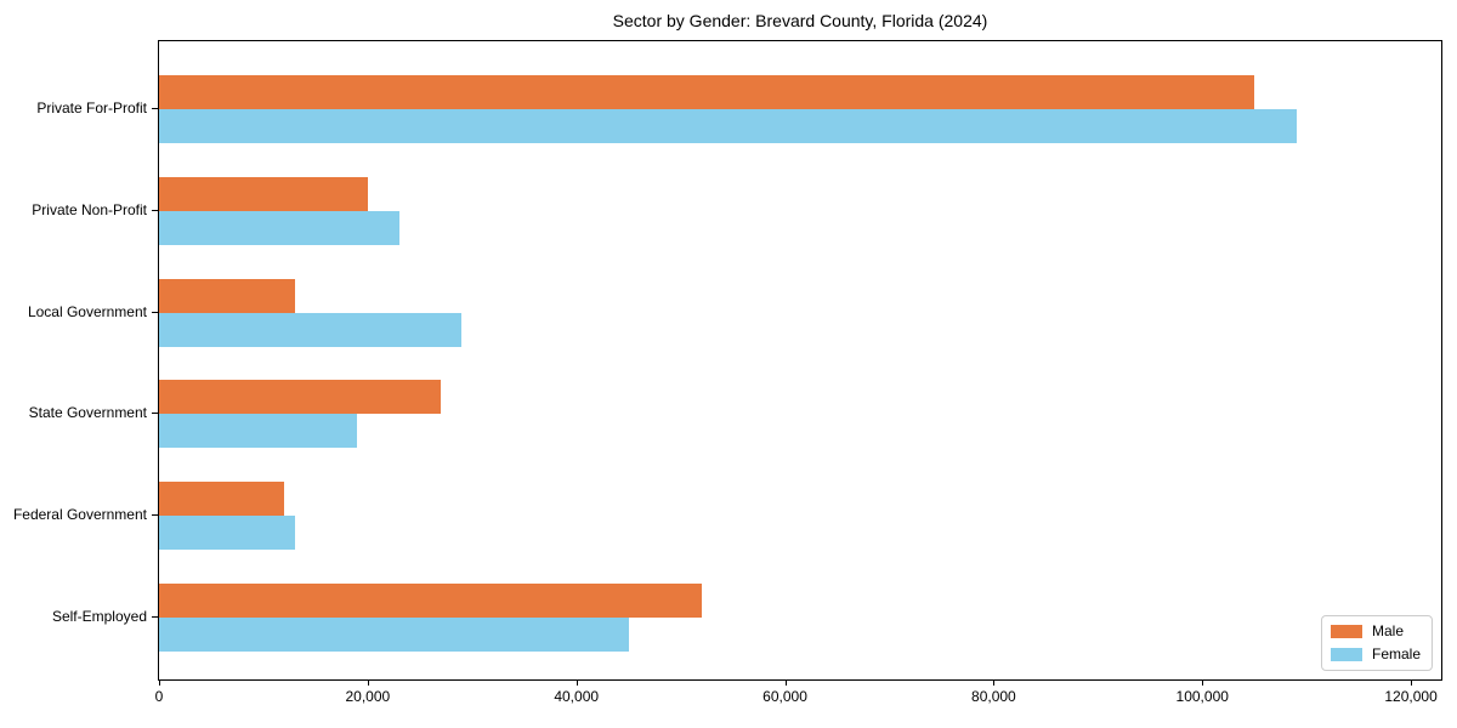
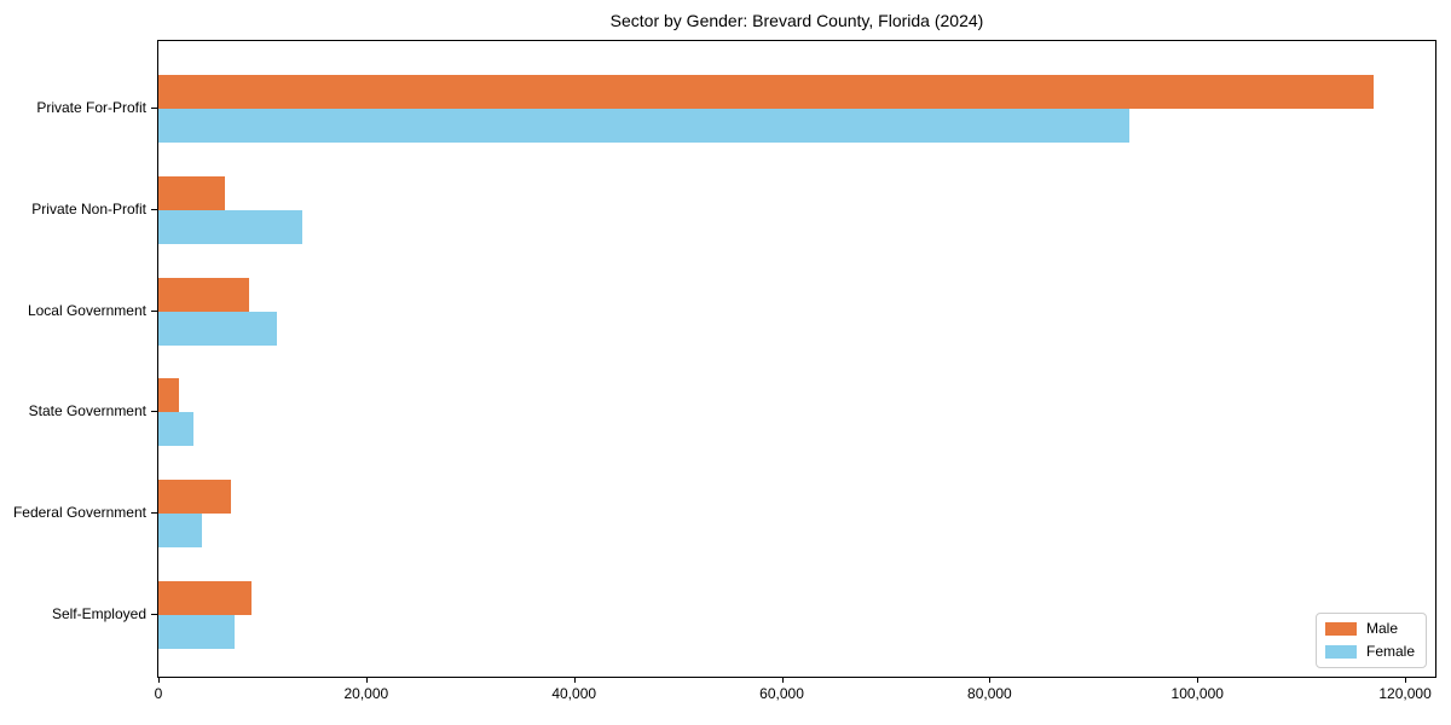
Male/Private For-Profit: 105000 -> 117000
Female/Private For-Profit: 109000 -> 93000
Male/Private Non-Profit: 20000 -> 6000
Female/Private Non-Profit: 23000 -> 14000
Male/Local Government: 13000 -> 9000
Female/Local Government: 29000 -> 11000
Male/State Government: 27000 -> 2000
Female/State Government: 19000 -> 3000
Male/Federal Government: 12000 -> 7000
Female/Federal Government: 13000 -> 4000
Male/Self-Employed: 52000 -> 9000
Female/Self-Employed: 45000 -> 7000
